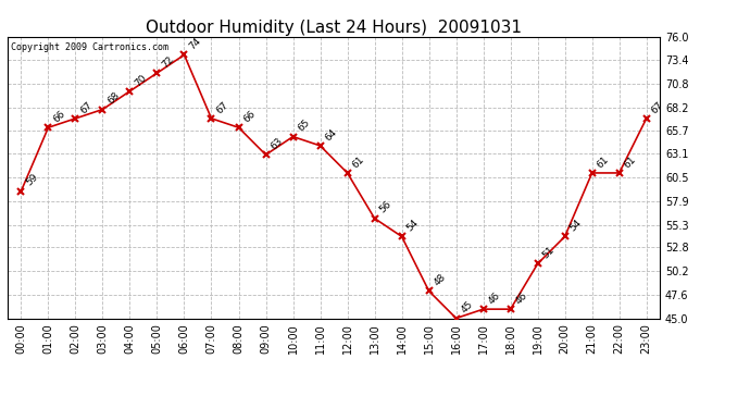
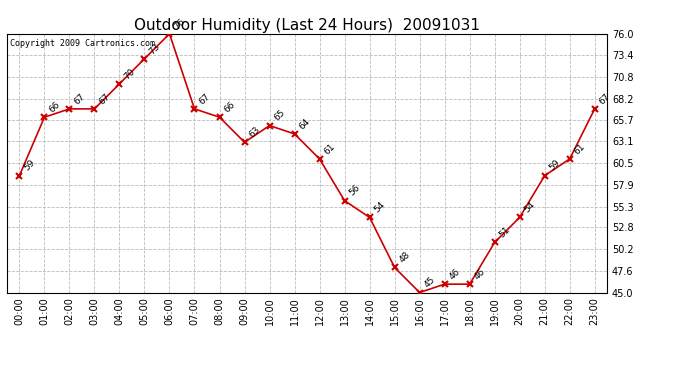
03:00: 68 -> 67
05:00: 72 -> 73
06:00: 74 -> 76
21:00: 61 -> 59
